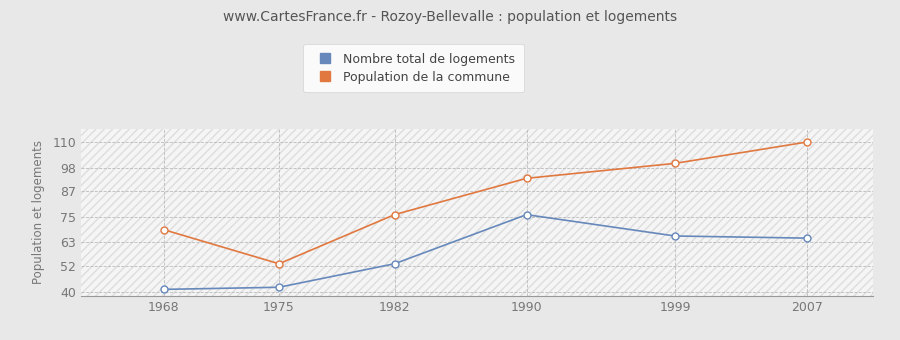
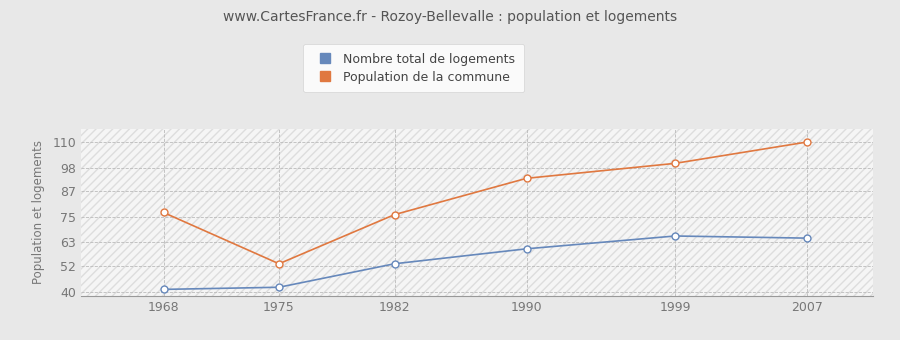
Population de la commune/1968: 69 -> 77
Nombre total de logements/1990: 76 -> 60
